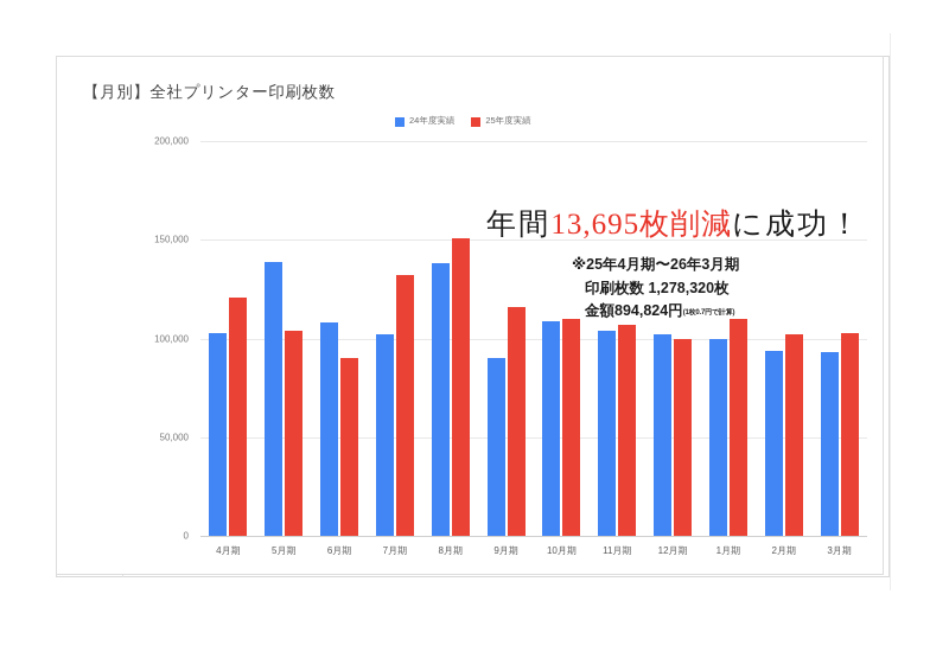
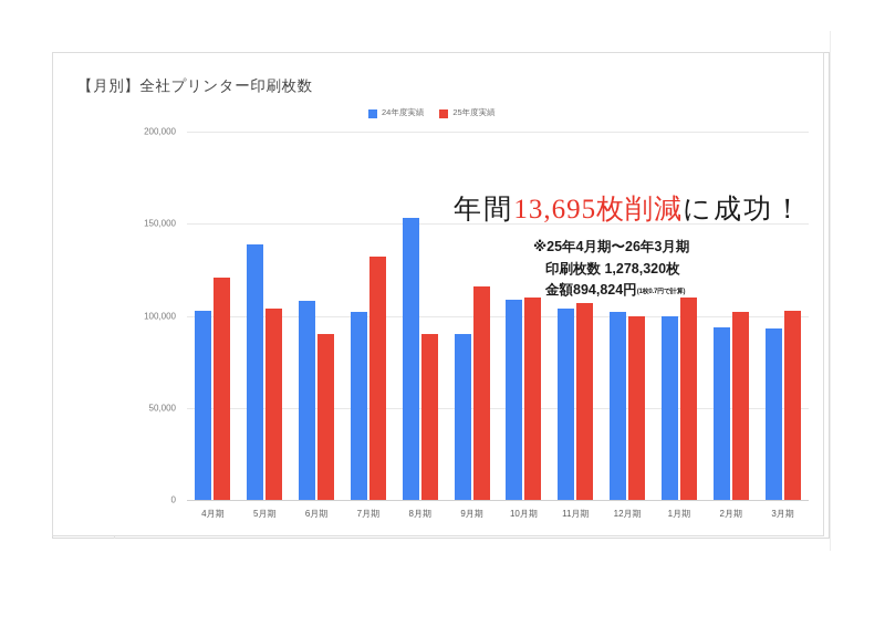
24年度実績/8月期: 138000 -> 153000
25年度実績/8月期: 151000 -> 90000
